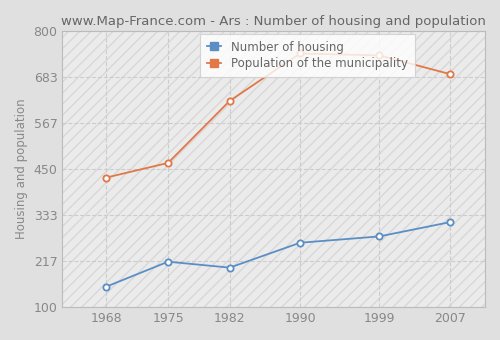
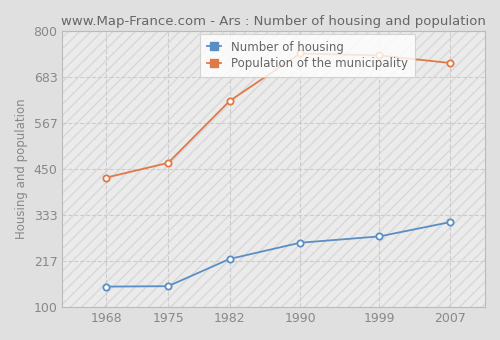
Number of housing/1975: 215 -> 153
Number of housing/1982: 200 -> 222
Population of the municipality/2007: 690 -> 718
